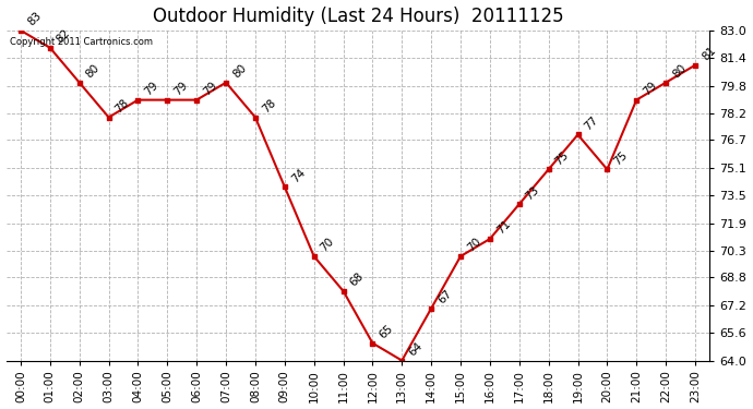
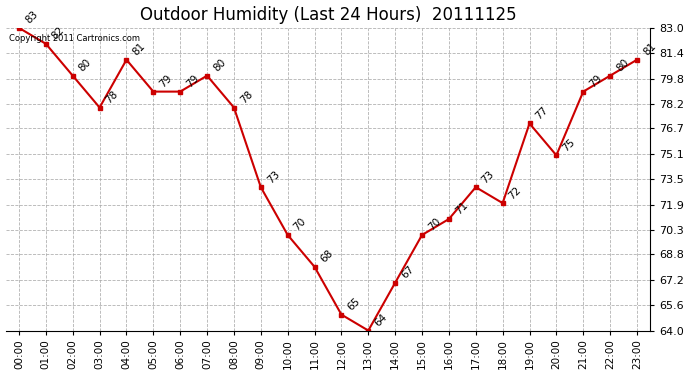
04:00: 79 -> 81
09:00: 74 -> 73
18:00: 75 -> 72
